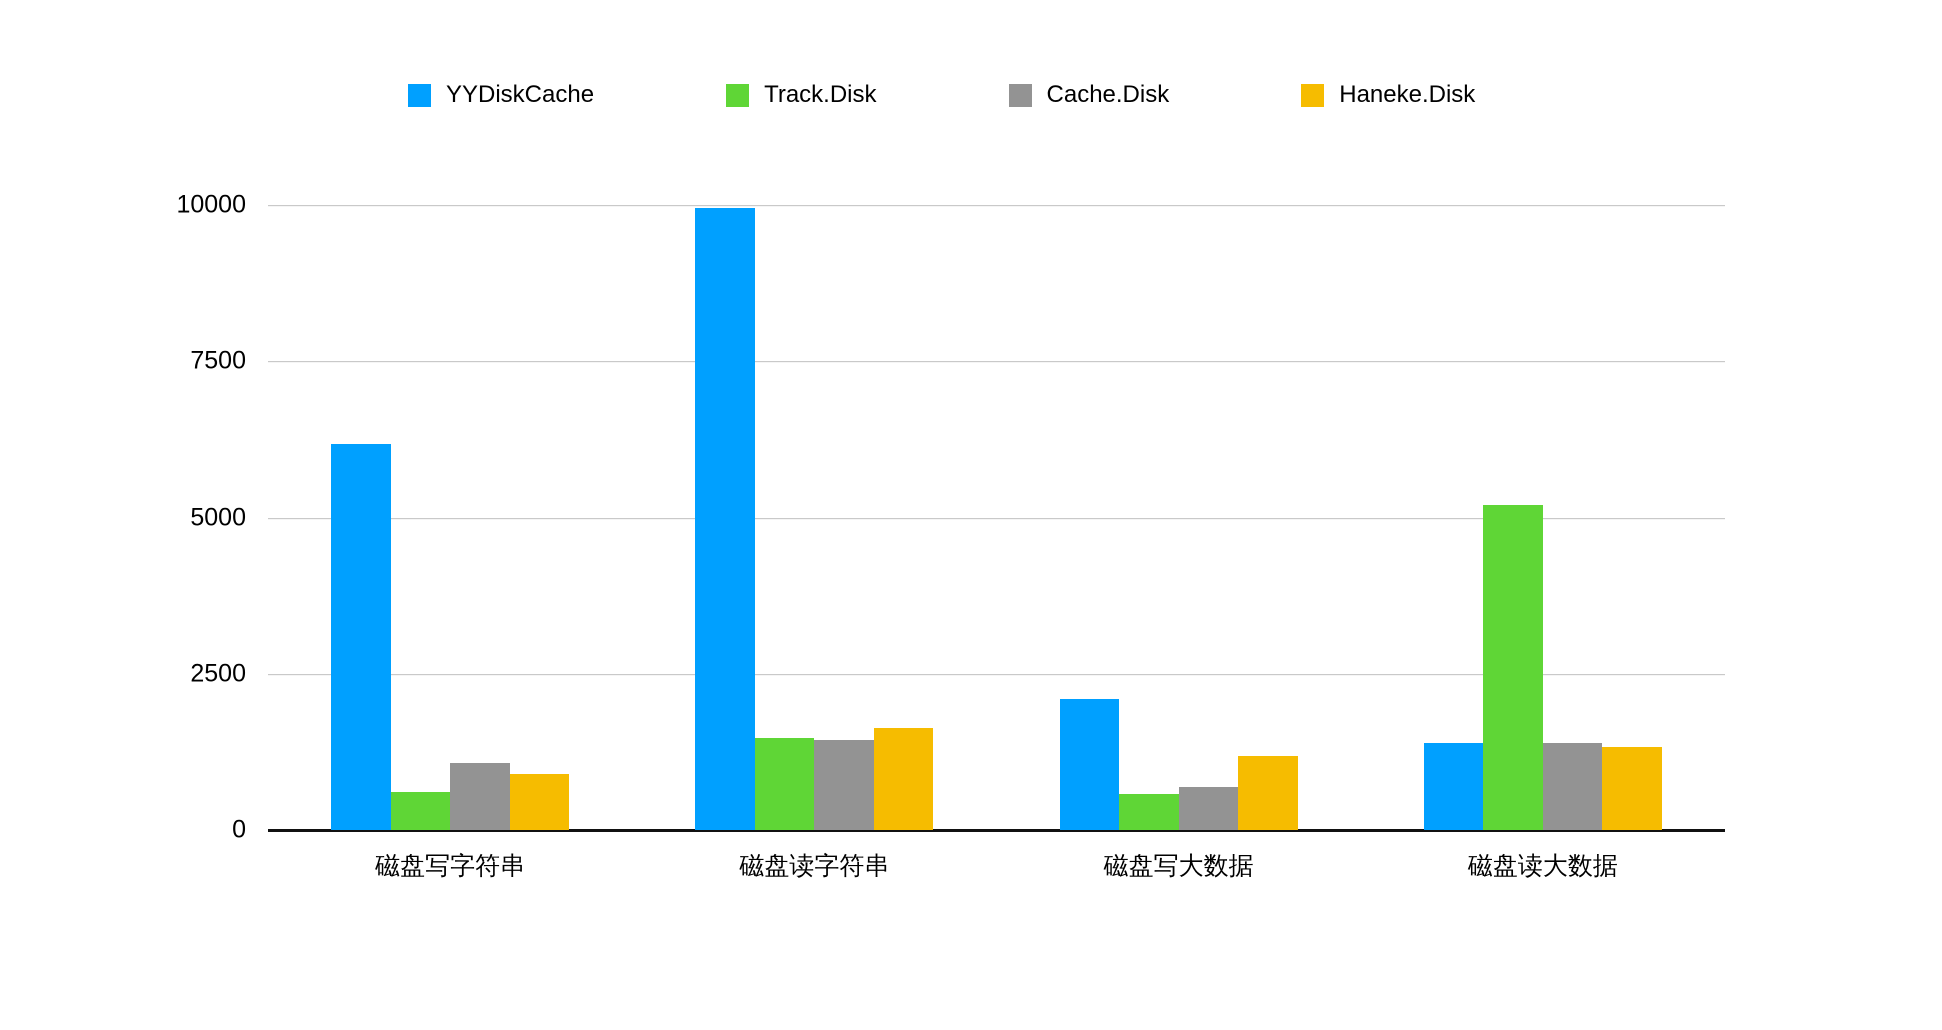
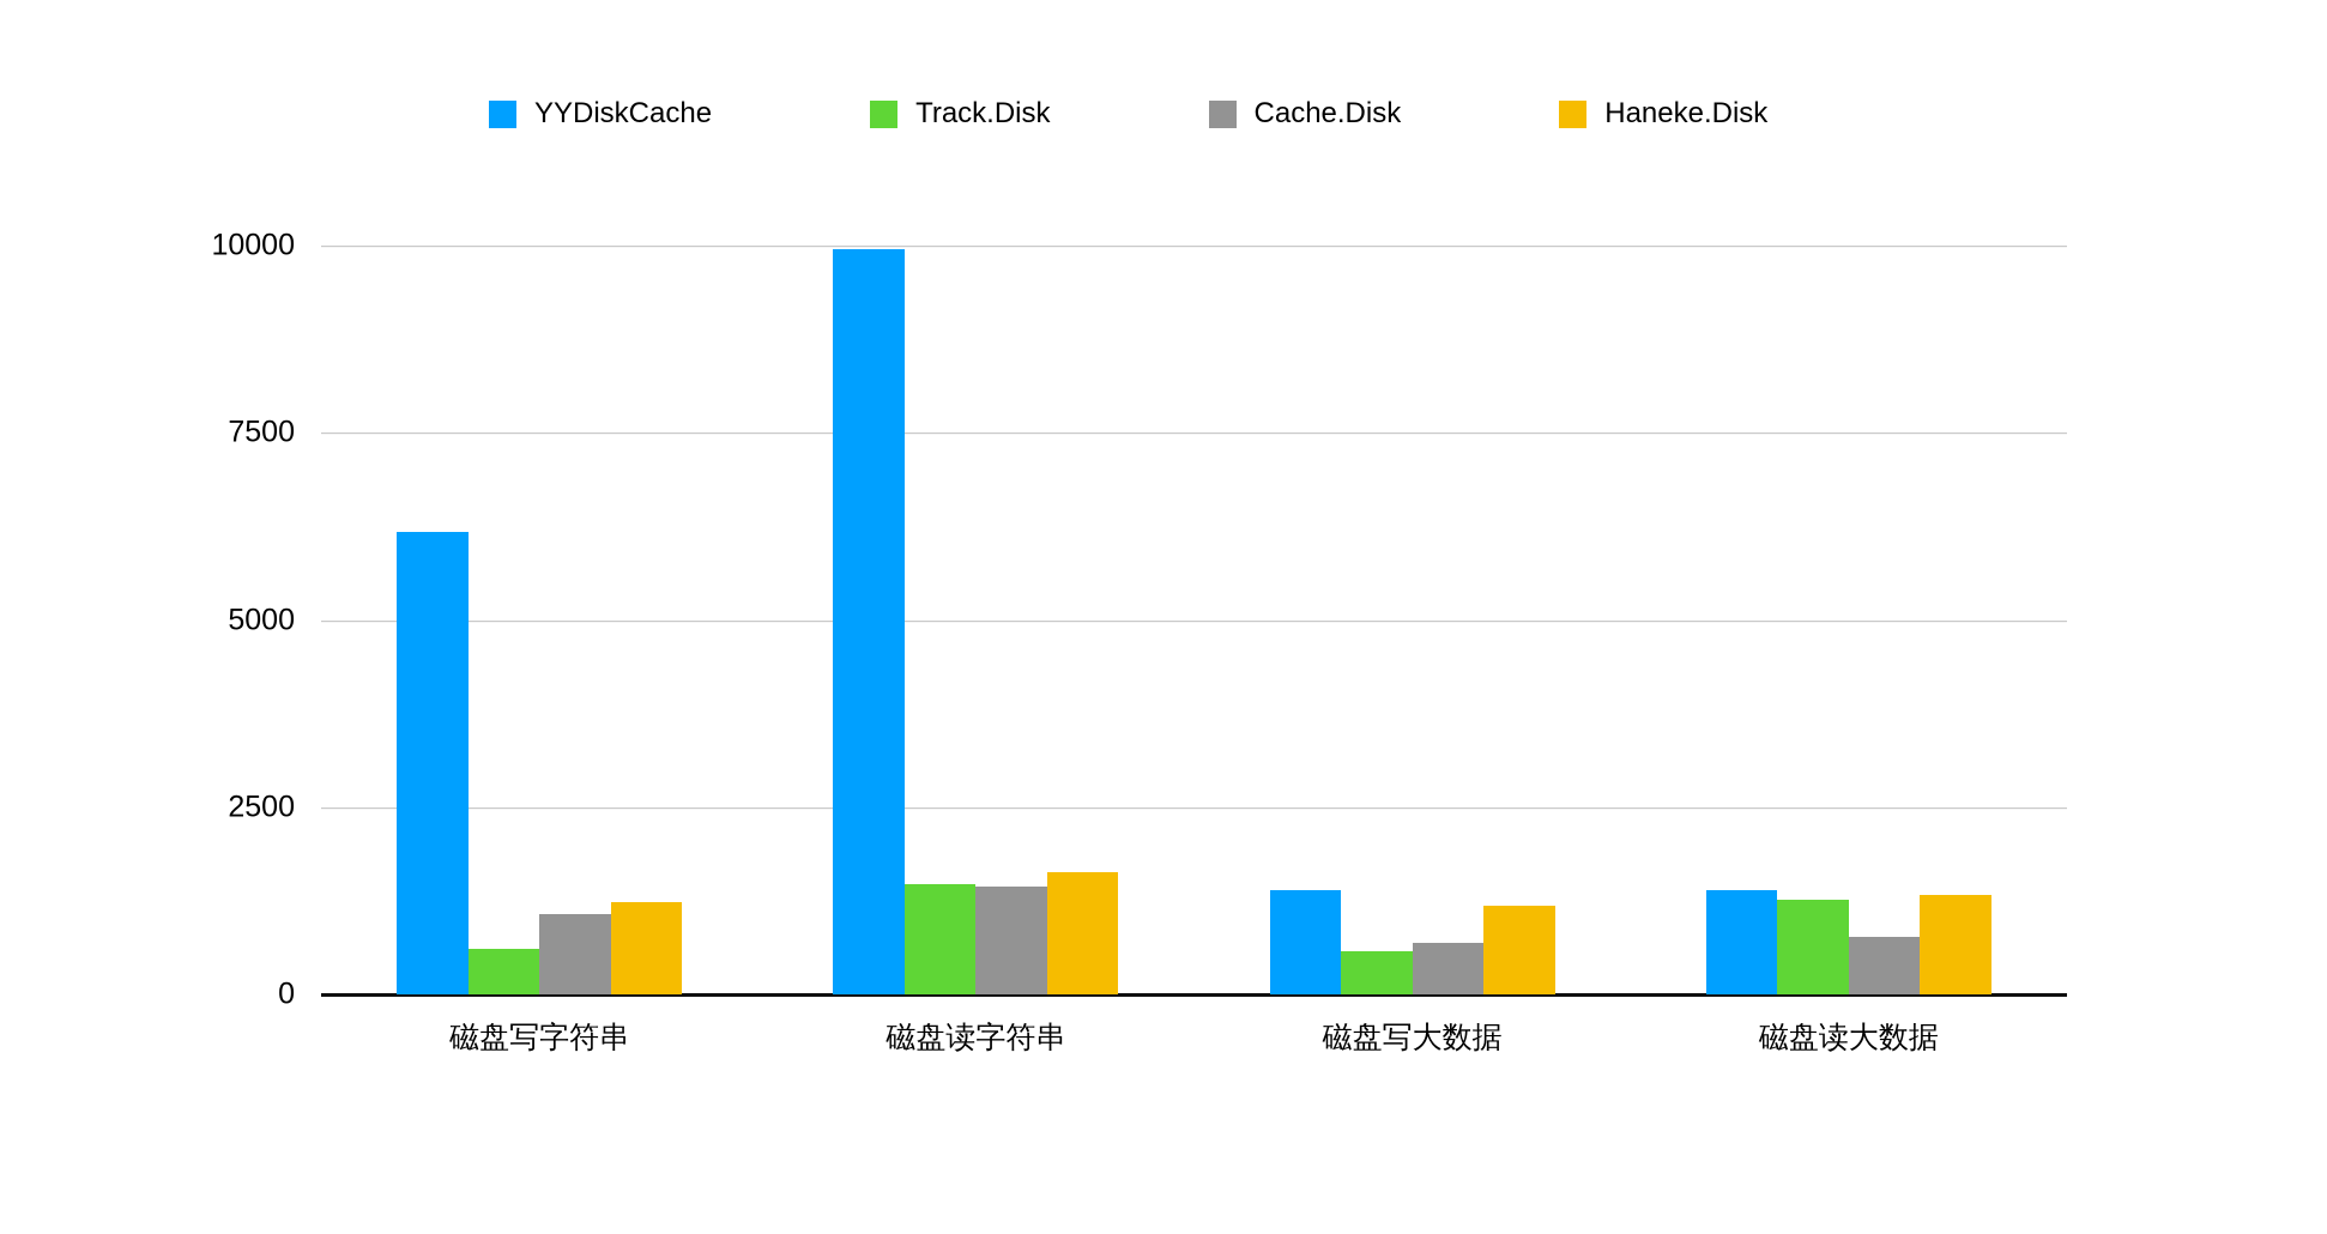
Haneke.Disk/磁盘写字符串: 900 -> 1200
YYDiskCache/磁盘写大数据: 2100 -> 1400
Track.Disk/磁盘读大数据: 5200 -> 1300
Cache.Disk/磁盘读大数据: 1400 -> 800
